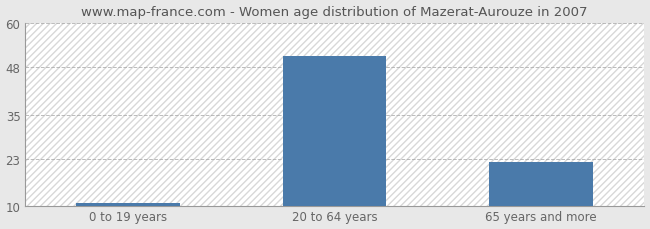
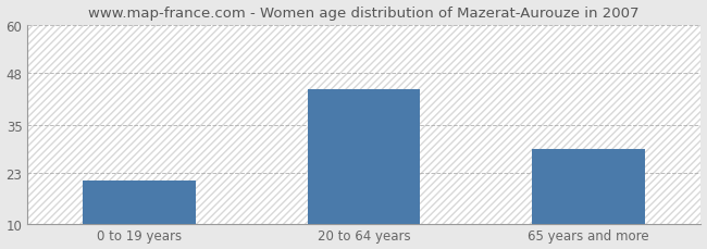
0 to 19 years: 11 -> 21
20 to 64 years: 51 -> 44
65 years and more: 22 -> 29
